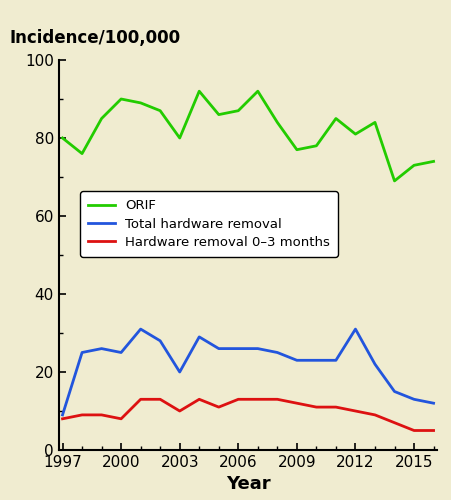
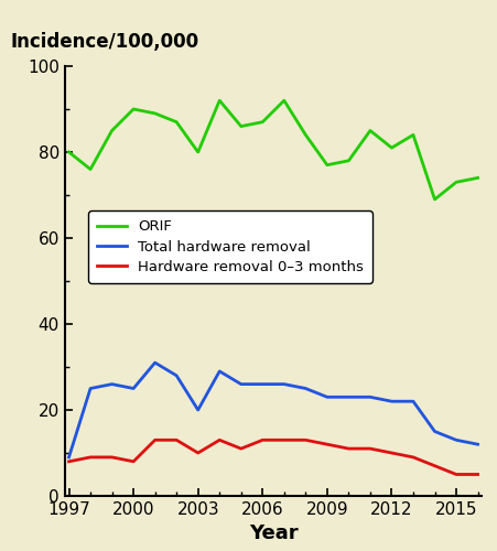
Total hardware removal/2012: 31 -> 22
